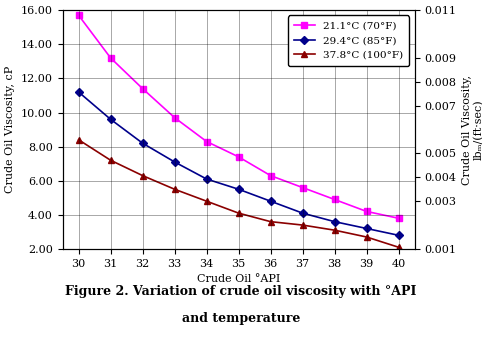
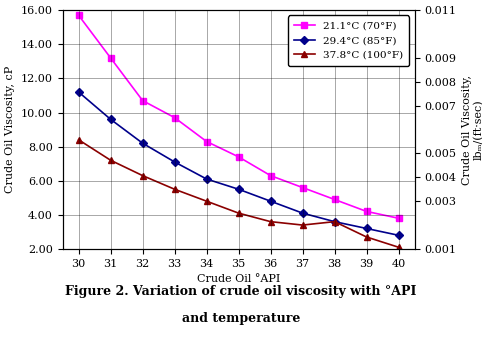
21.1°C (70°F)/32: 11.4 -> 10.7
37.8°C (100°F)/38: 3.1 -> 3.6
